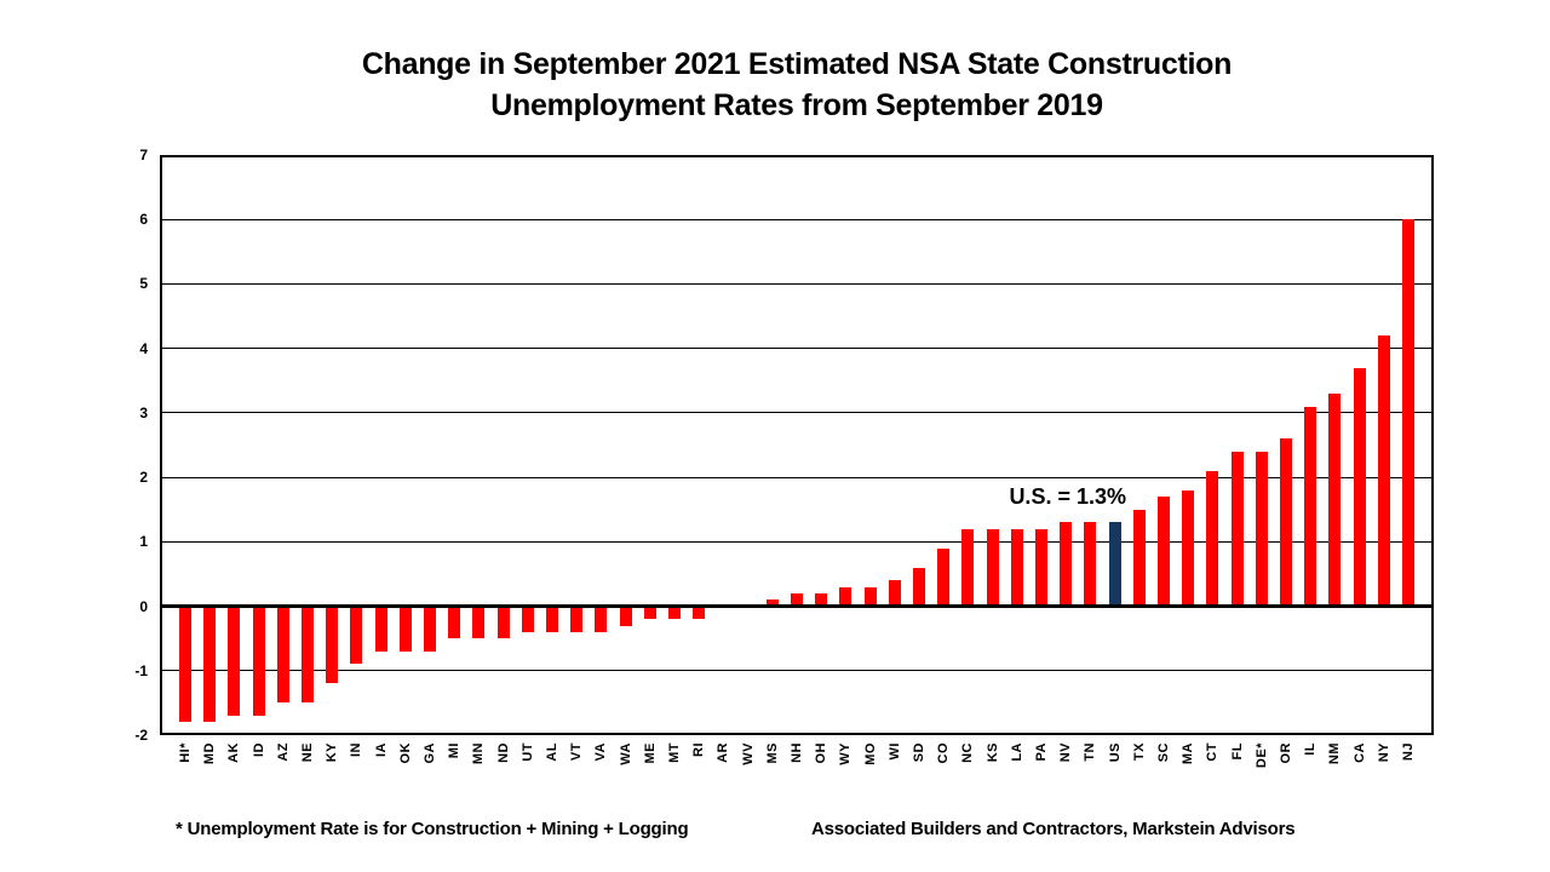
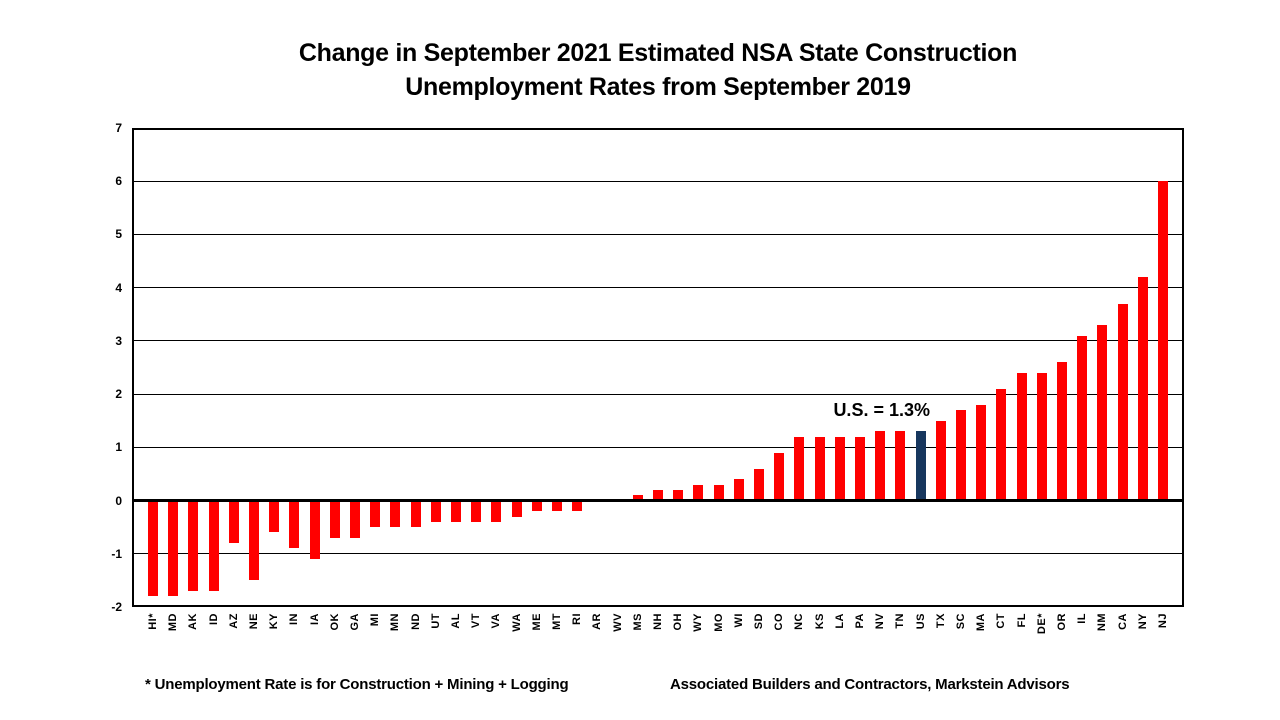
AZ: -1.5 -> -0.8
KY: -1.2 -> -0.6
IA: -0.7 -> -1.1
